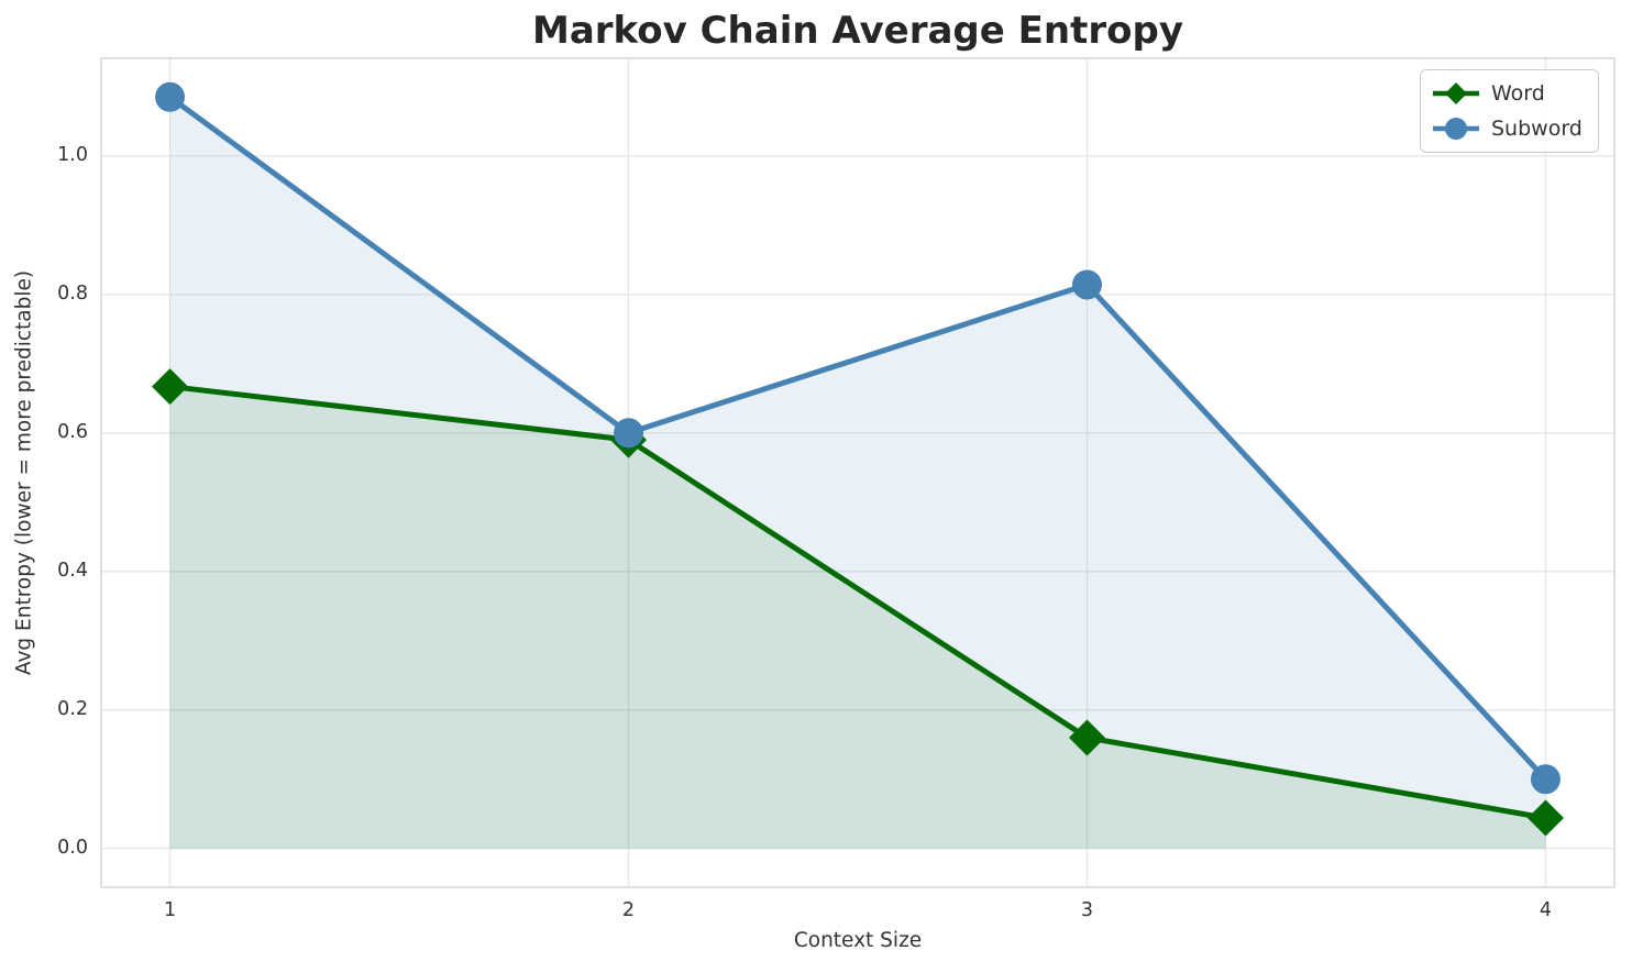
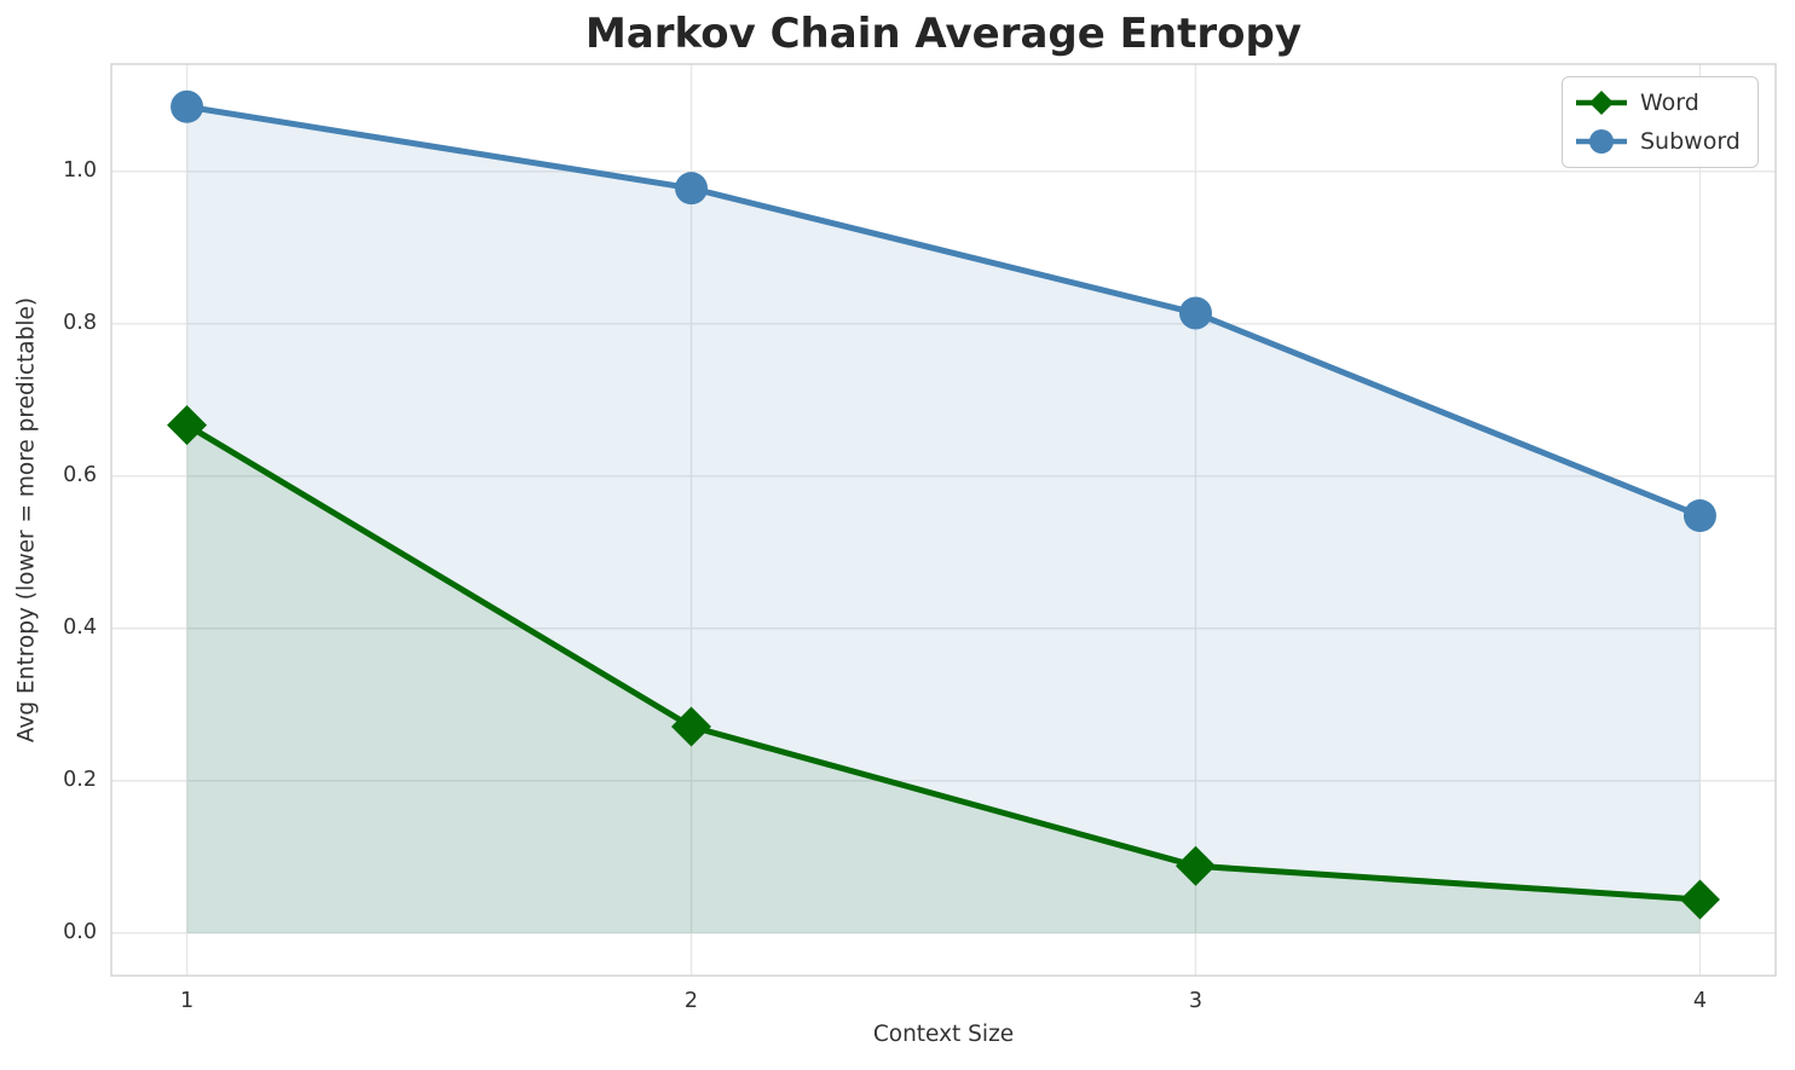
Word/2: 0.59 -> 0.27
Subword/2: 0.60 -> 0.98
Word/3: 0.16 -> 0.09
Subword/4: 0.10 -> 0.55
